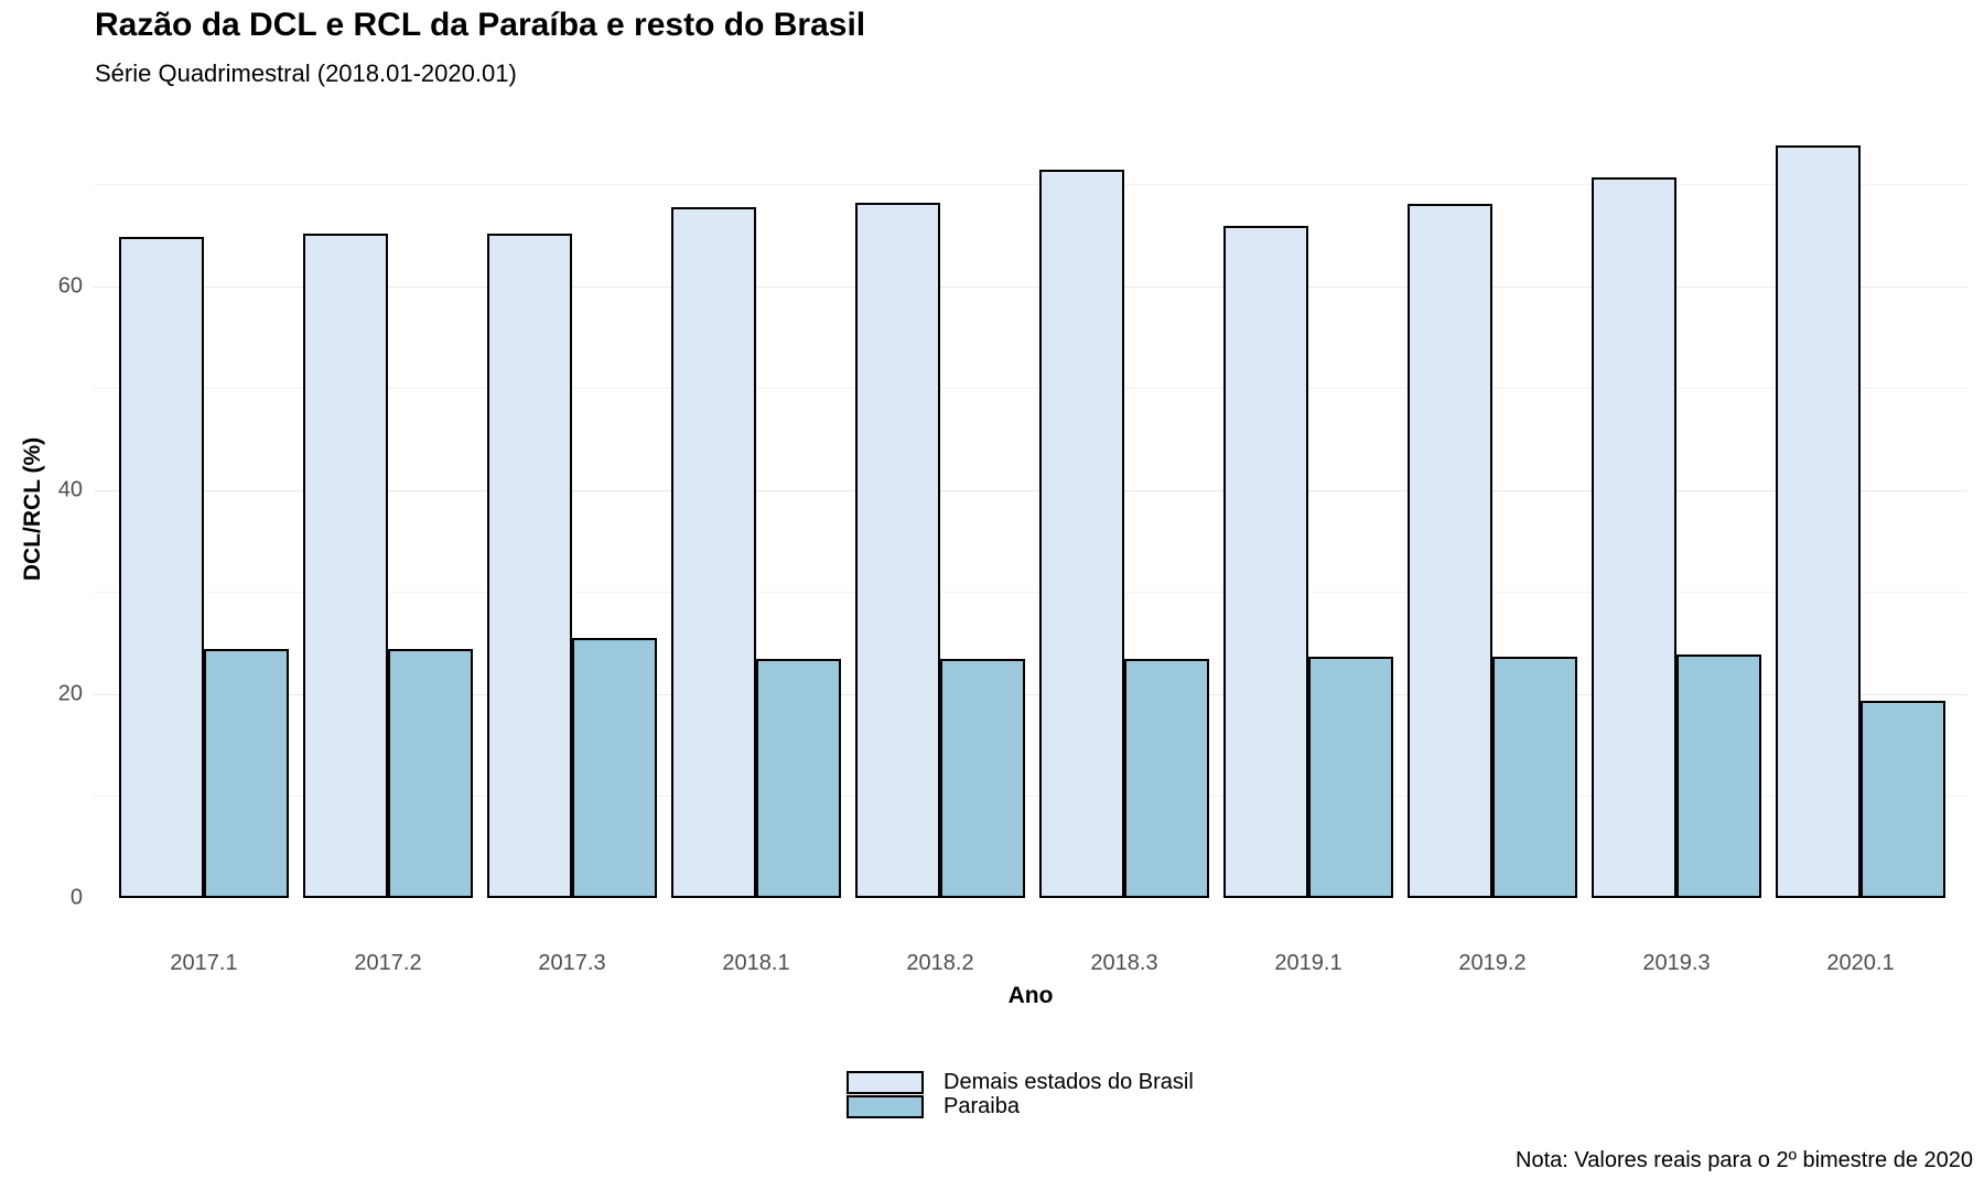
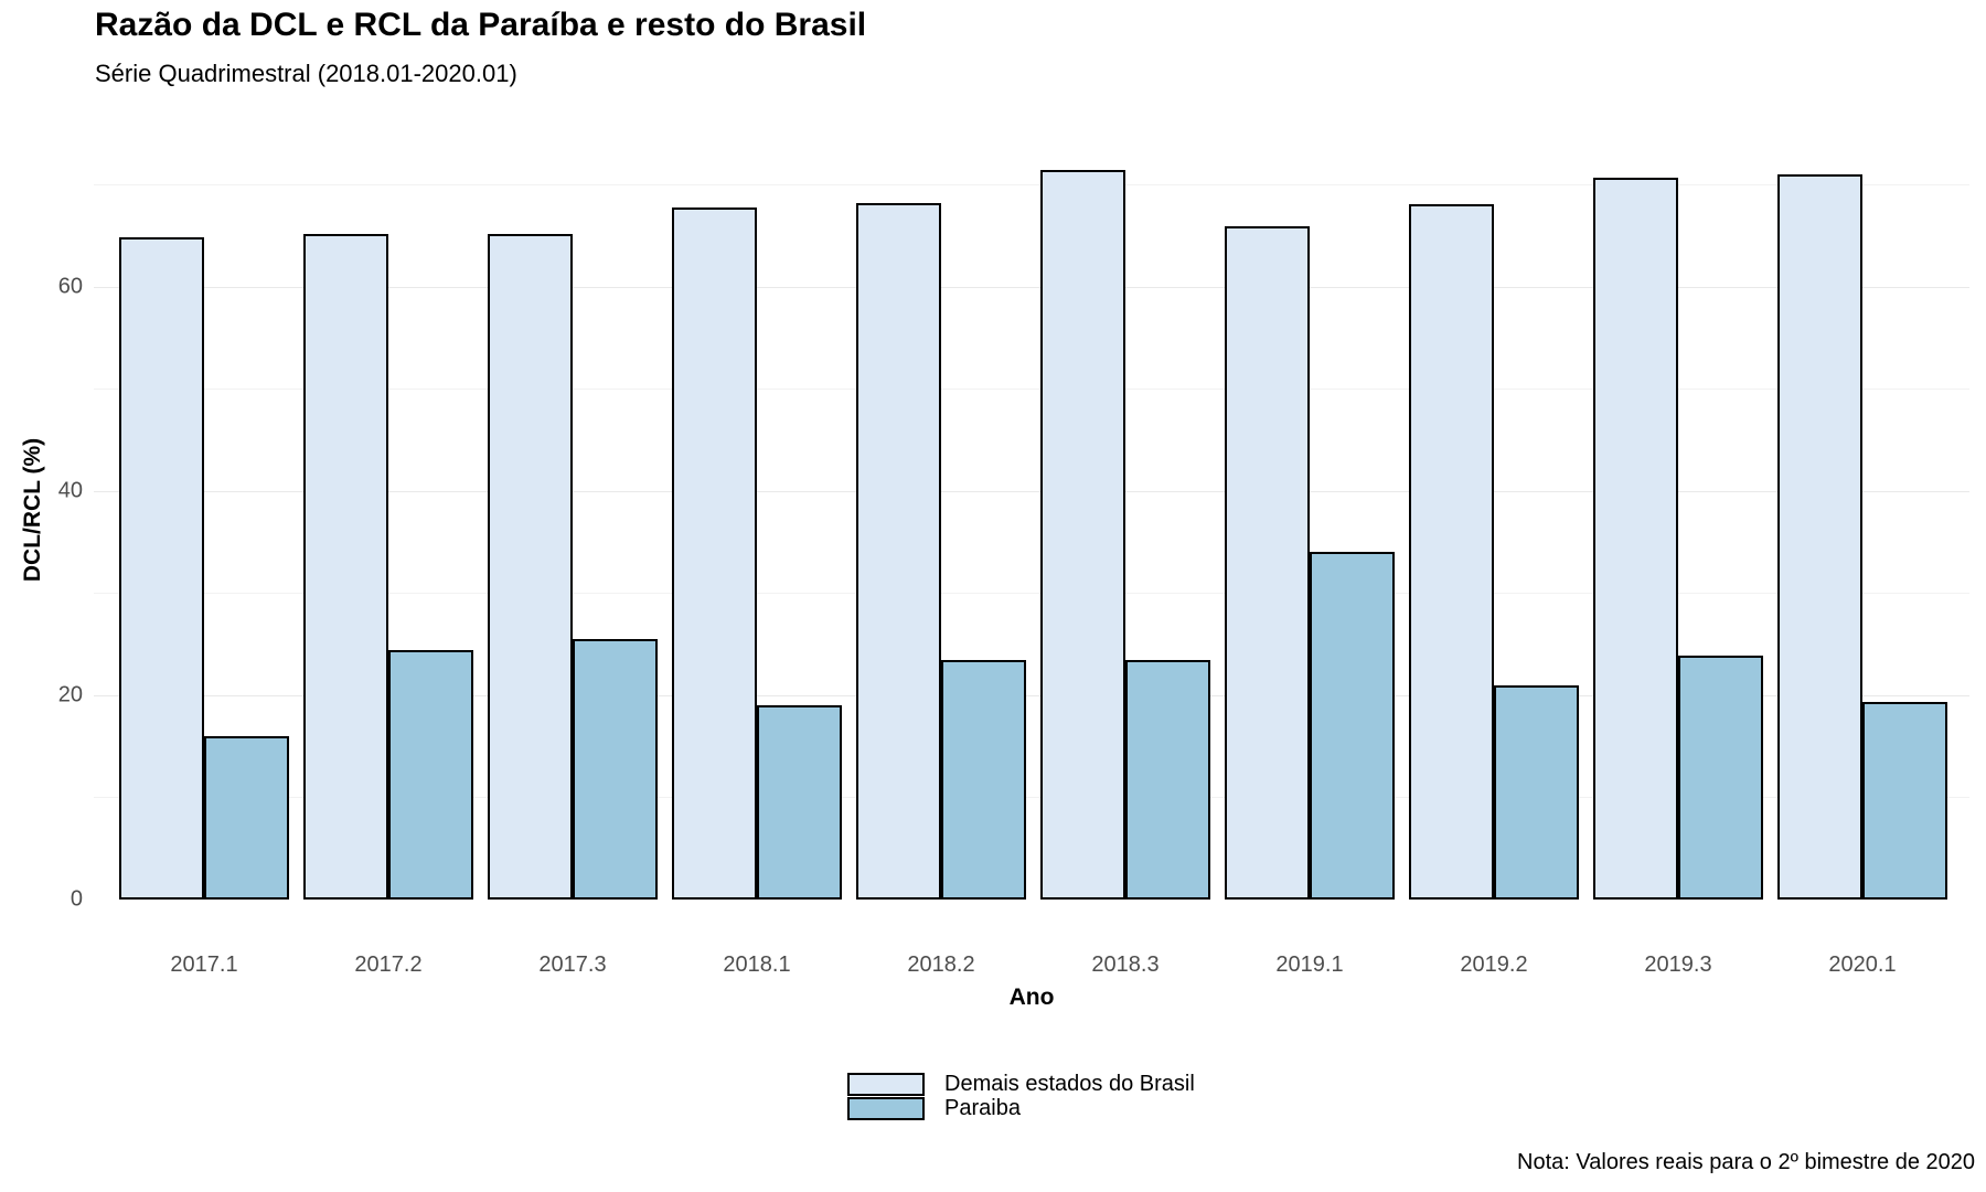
Paraiba/2017.1: 24 -> 16
Paraiba/2018.1: 24 -> 19
Paraiba/2019.1: 24 -> 34
Paraiba/2019.2: 24 -> 21
Demais estados do Brasil/2020.1: 74 -> 71
